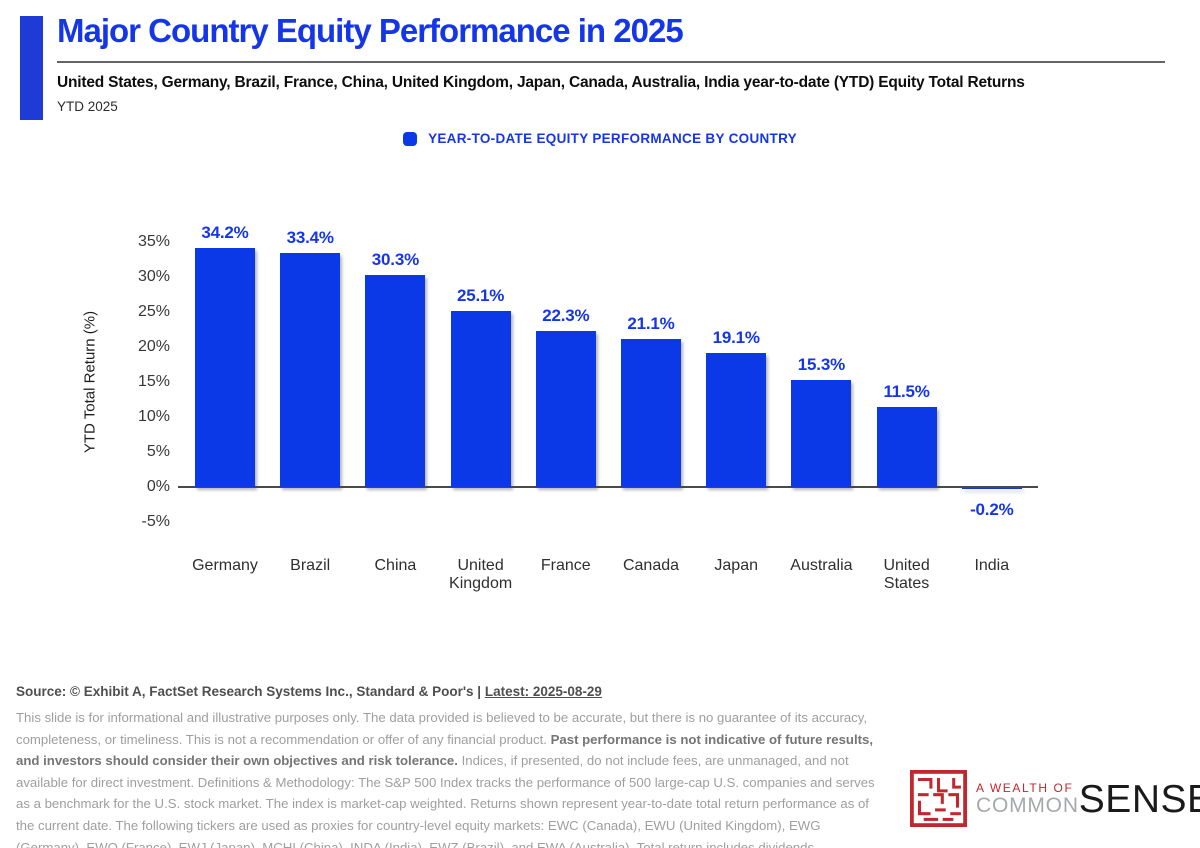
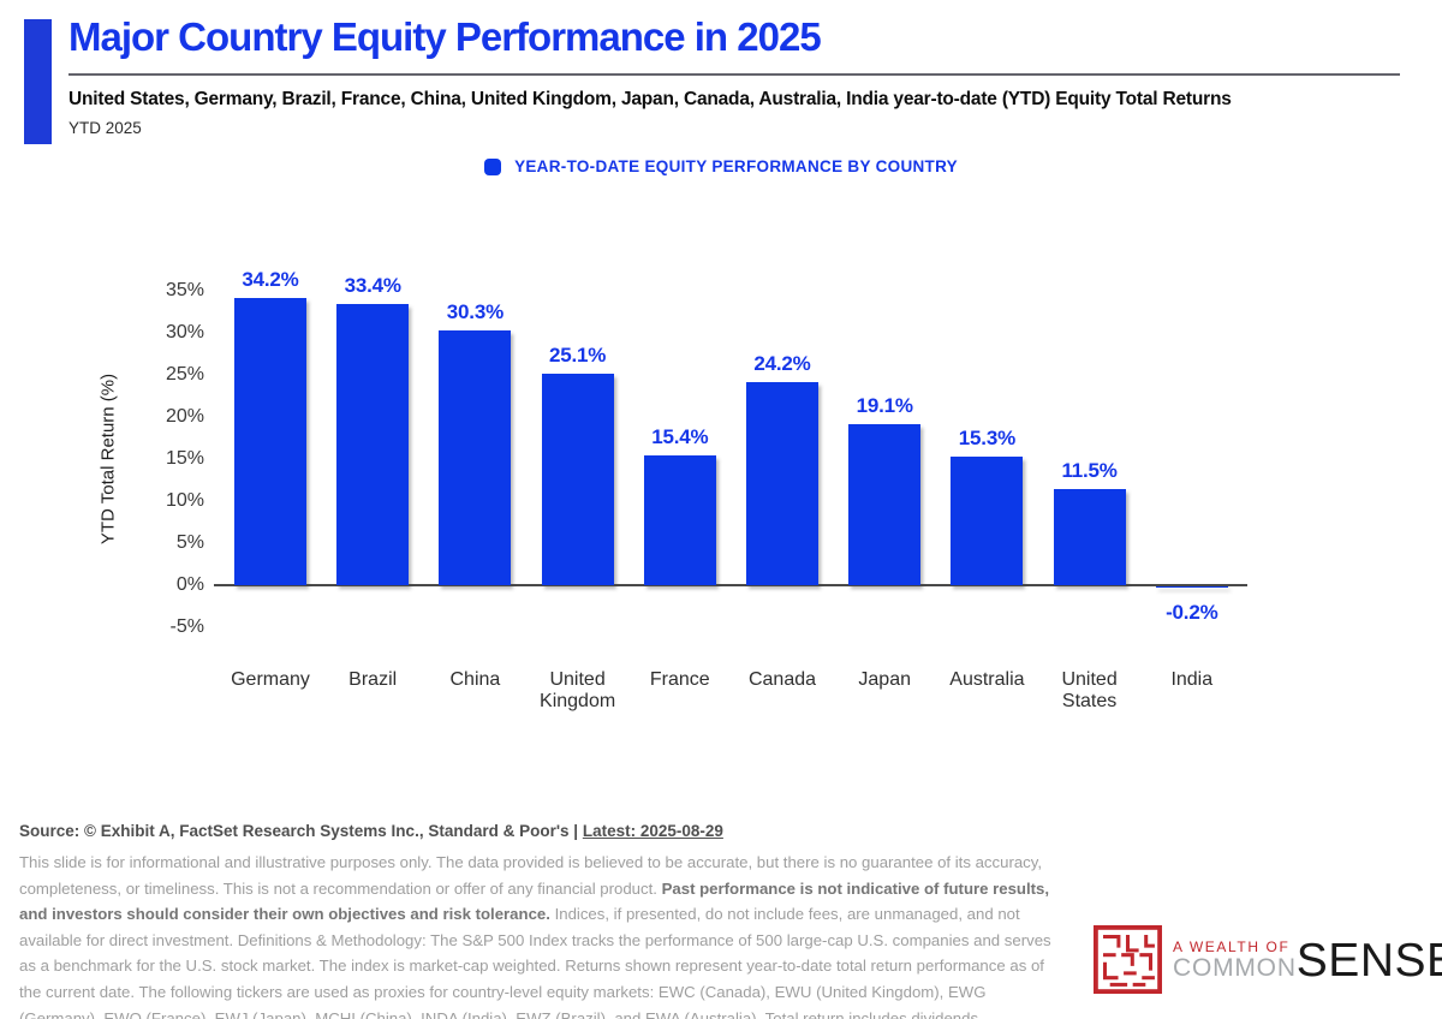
France: 22.3% -> 15.4%
Canada: 21.1% -> 24.2%
